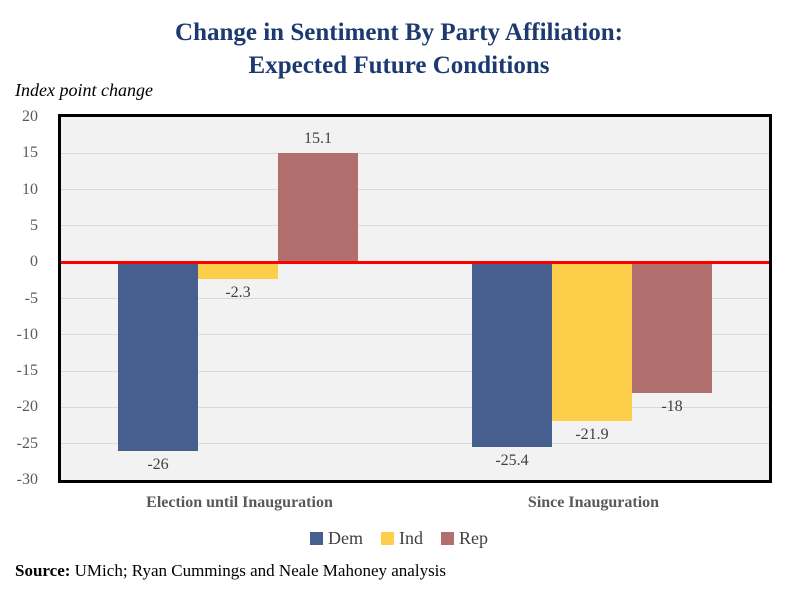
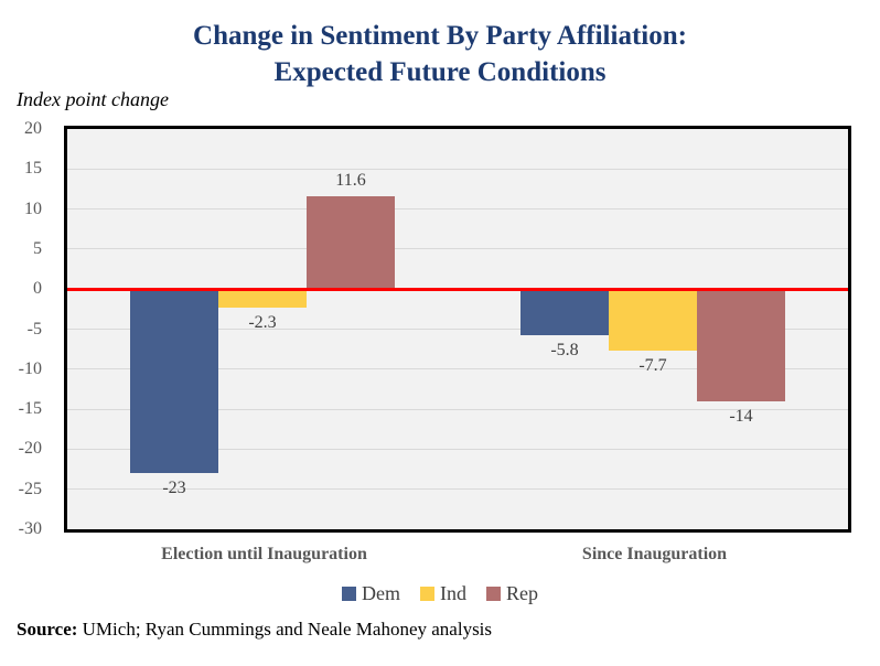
Dem/Election until Inauguration: -26 -> -23
Rep/Election until Inauguration: 15.1 -> 11.6
Dem/Since Inauguration: -25.4 -> -5.8
Ind/Since Inauguration: -21.9 -> -7.7
Rep/Since Inauguration: -18 -> -14
